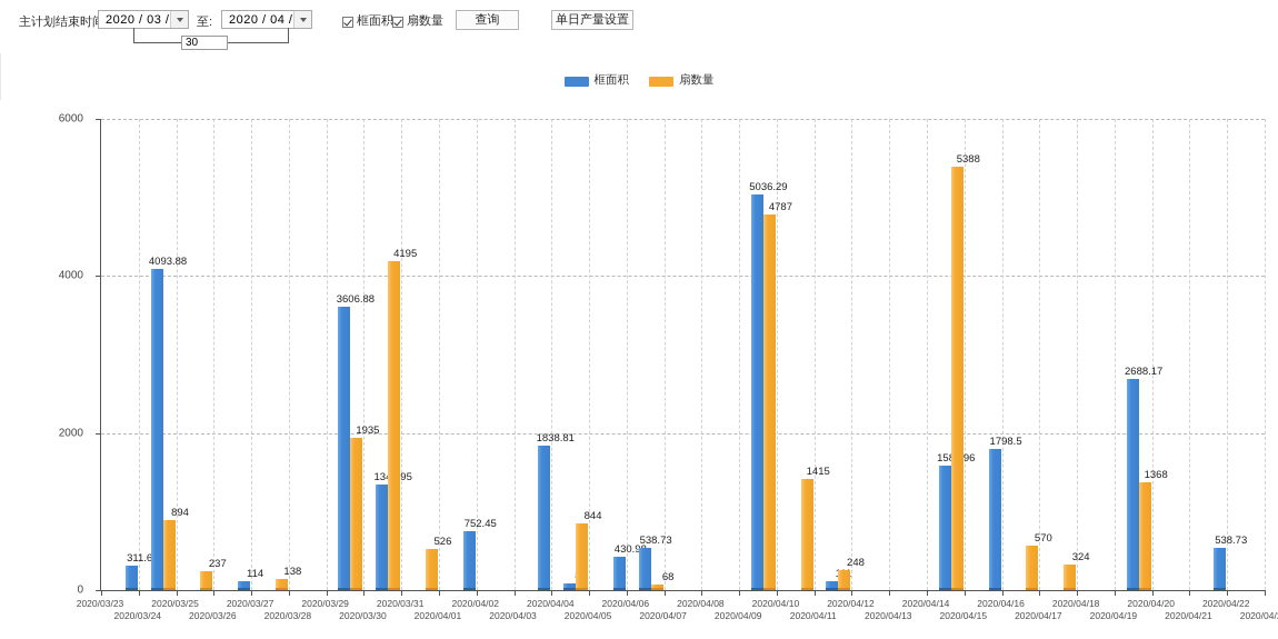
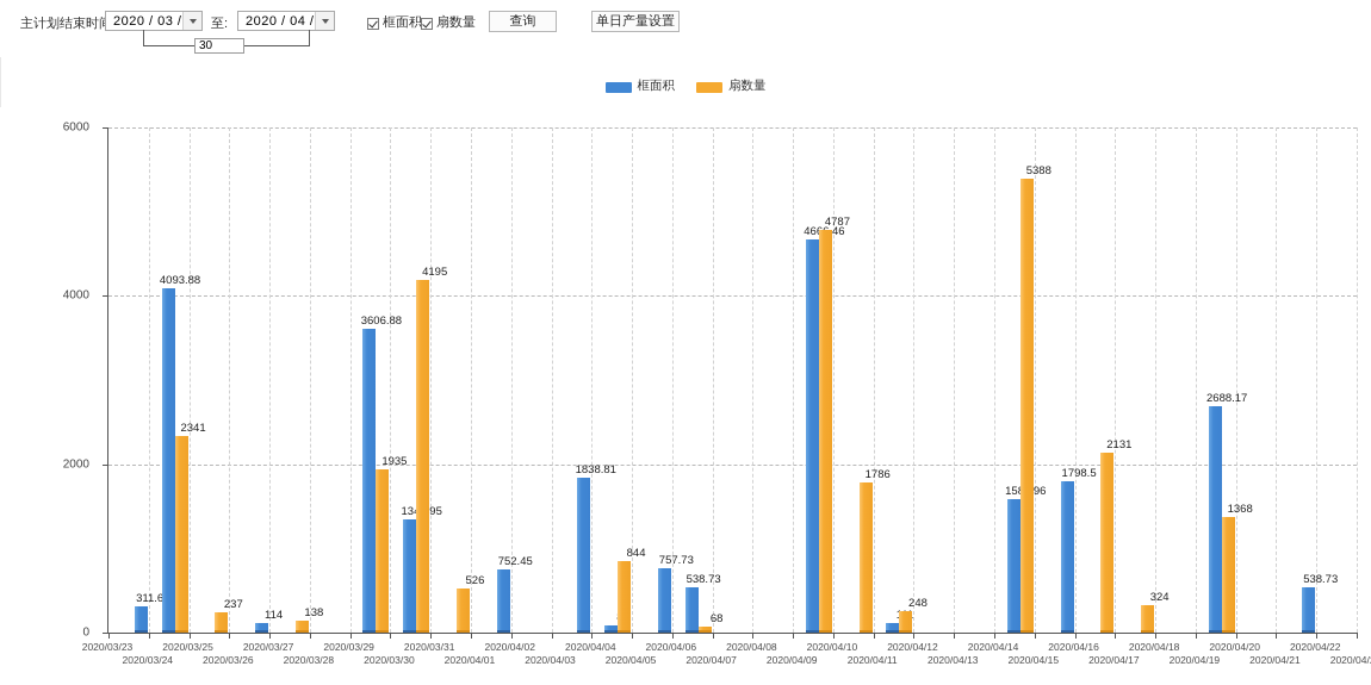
扇数量/2020/03/25: 894 -> 2341
框面积/2020/04/06: 430.98 -> 757.73
框面积/2020/04/10: 5036.29 -> 4666.46
扇数量/2020/04/11: 1415 -> 1786
扇数量/2020/04/17: 570 -> 2131
